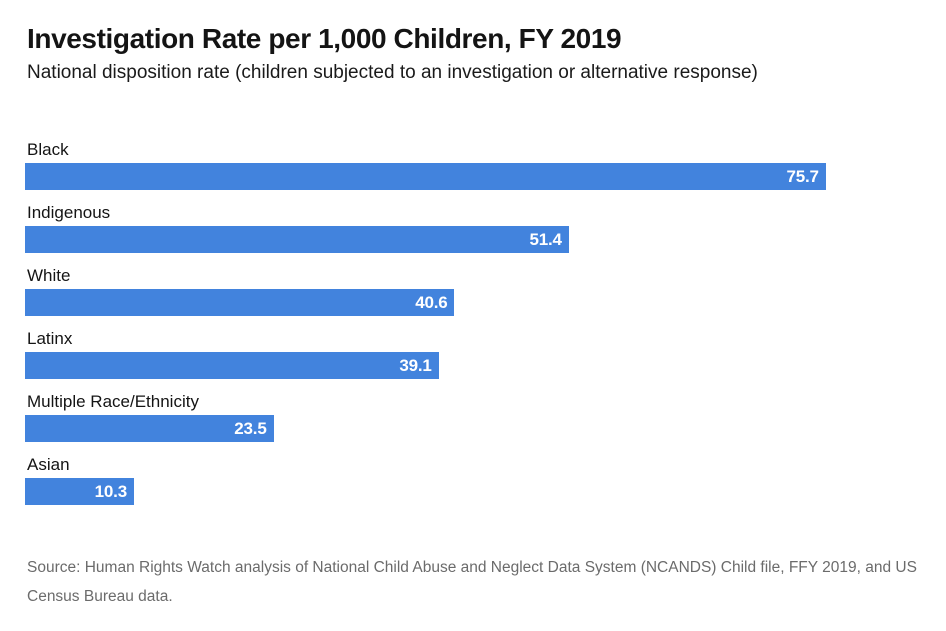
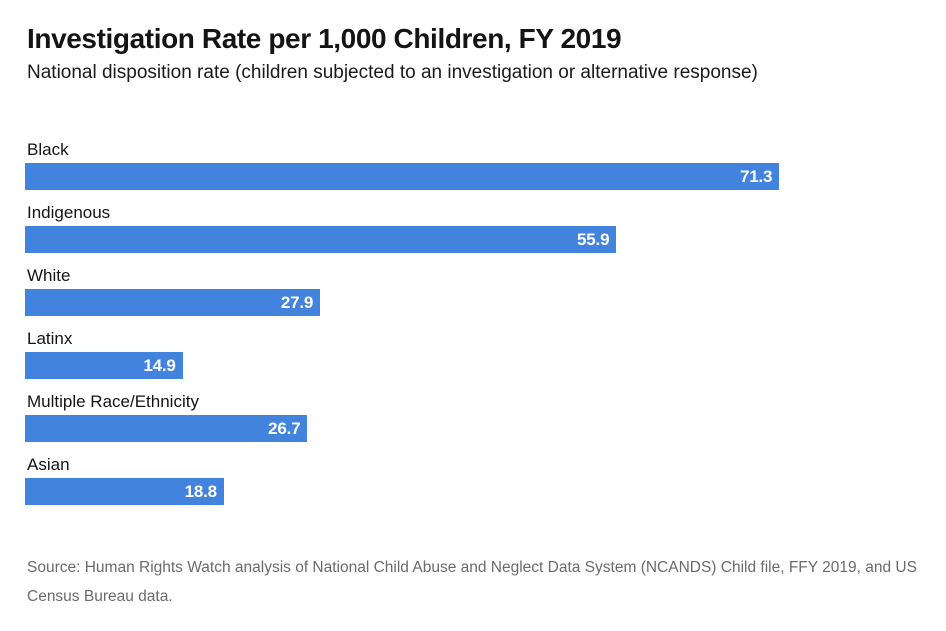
Black: 75.7 -> 71.3
Indigenous: 51.4 -> 55.9
White: 40.6 -> 27.9
Latinx: 39.1 -> 14.9
Multiple Race/Ethnicity: 23.5 -> 26.7
Asian: 10.3 -> 18.8
